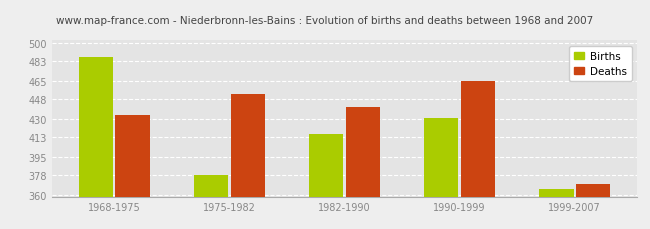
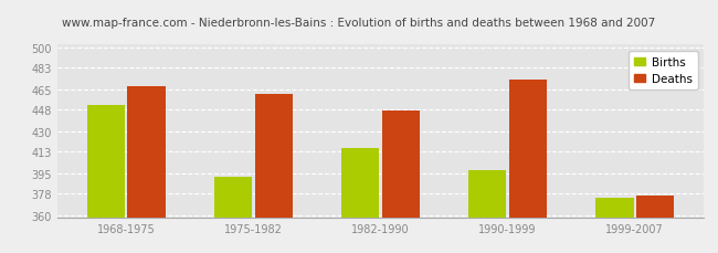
Births/1968-1975: 487 -> 452
Deaths/1968-1975: 433 -> 467
Births/1975-1982: 378 -> 392
Deaths/1975-1982: 453 -> 461
Deaths/1982-1990: 441 -> 447
Births/1990-1999: 431 -> 397
Deaths/1990-1999: 465 -> 473
Births/1999-2007: 365 -> 374
Deaths/1999-2007: 370 -> 376
